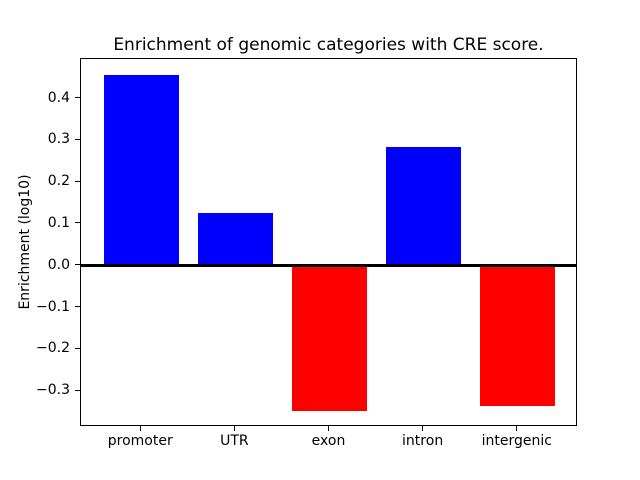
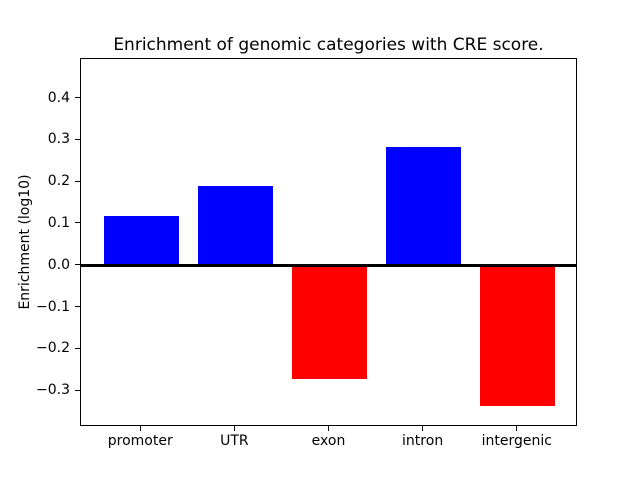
promoter: 0.46 -> 0.12
UTR: 0.13 -> 0.19
exon: -0.35 -> -0.27
